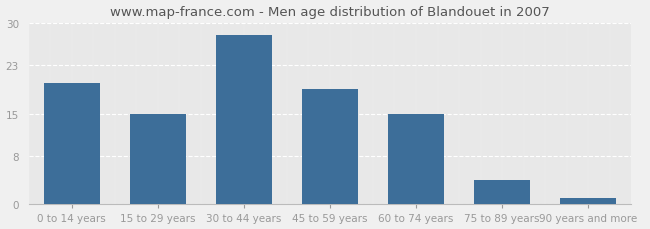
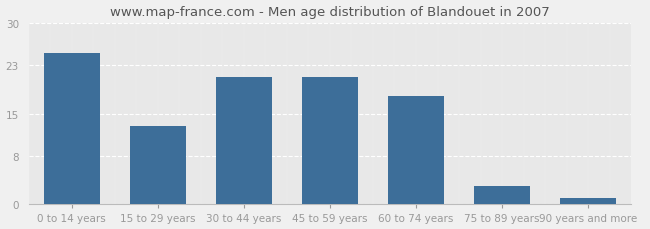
0 to 14 years: 20 -> 25
15 to 29 years: 15 -> 13
30 to 44 years: 28 -> 21
45 to 59 years: 19 -> 21
60 to 74 years: 15 -> 18
75 to 89 years: 4 -> 3
